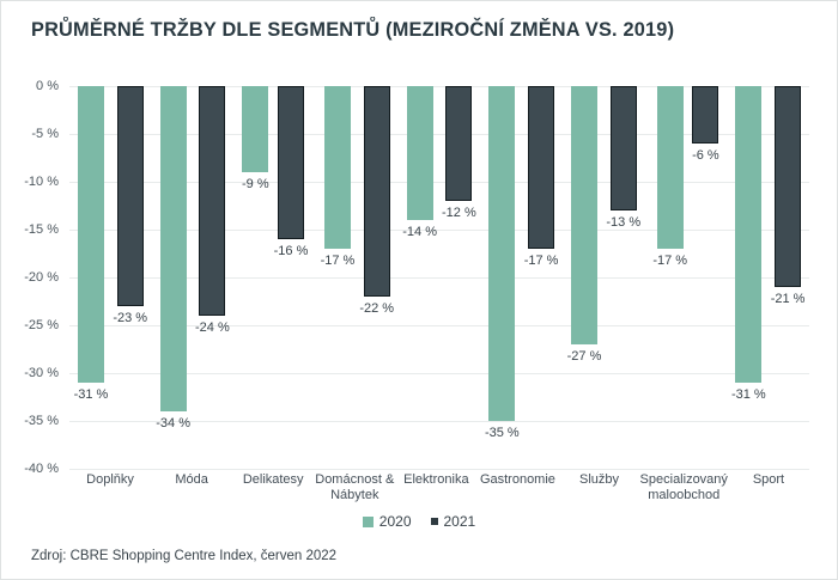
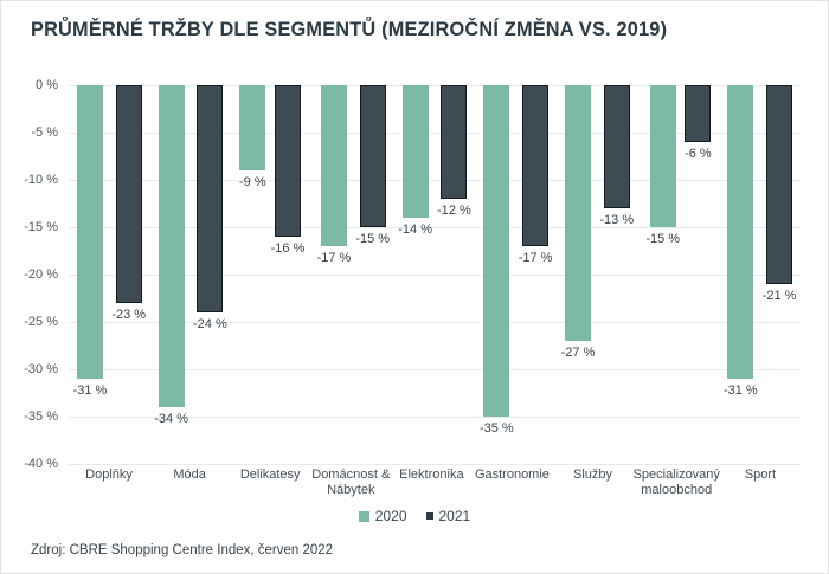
2021/Domácnost & Nábytek: -22 -> -15
2020/Specializovaný maloobchod: -17 -> -15
